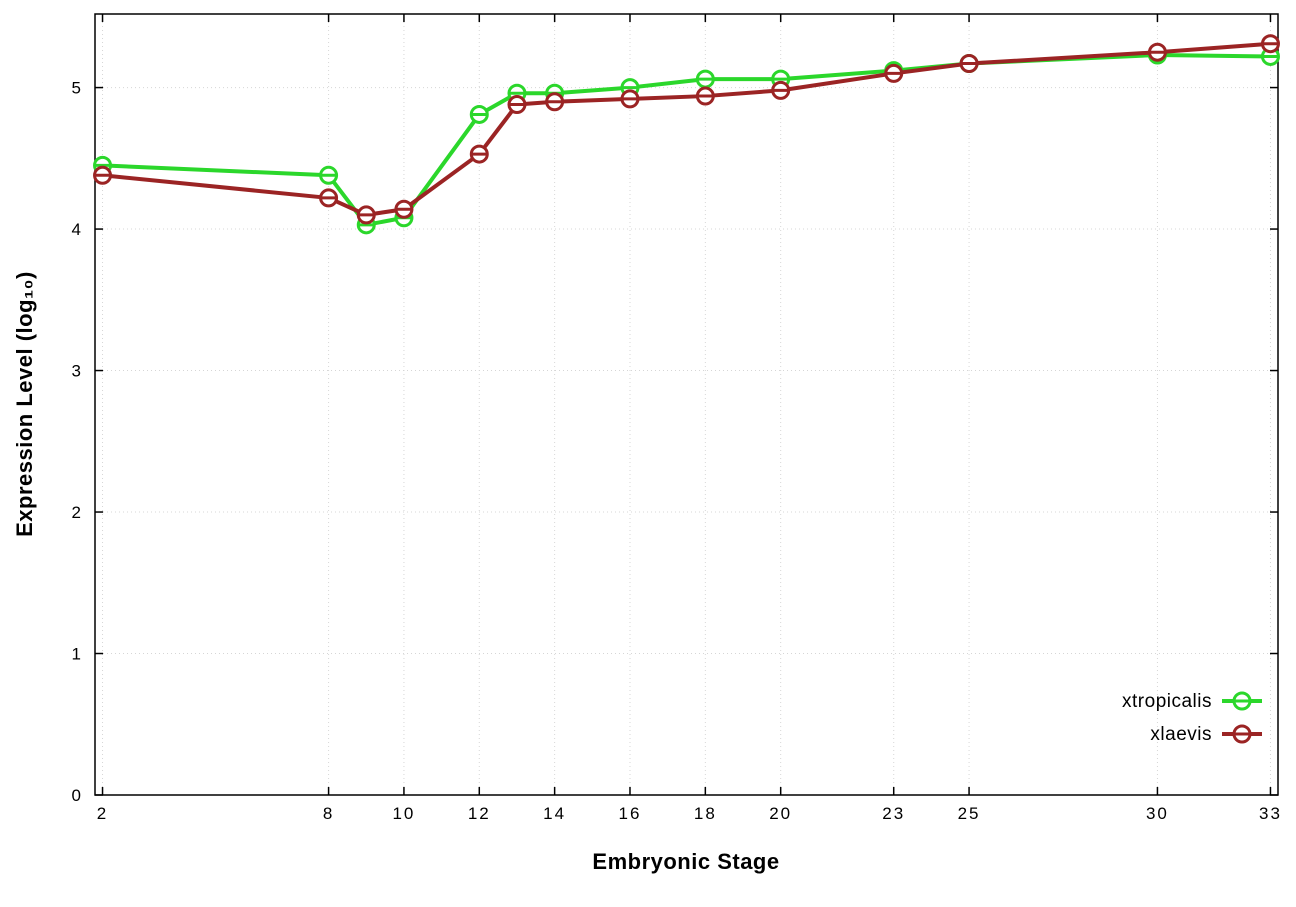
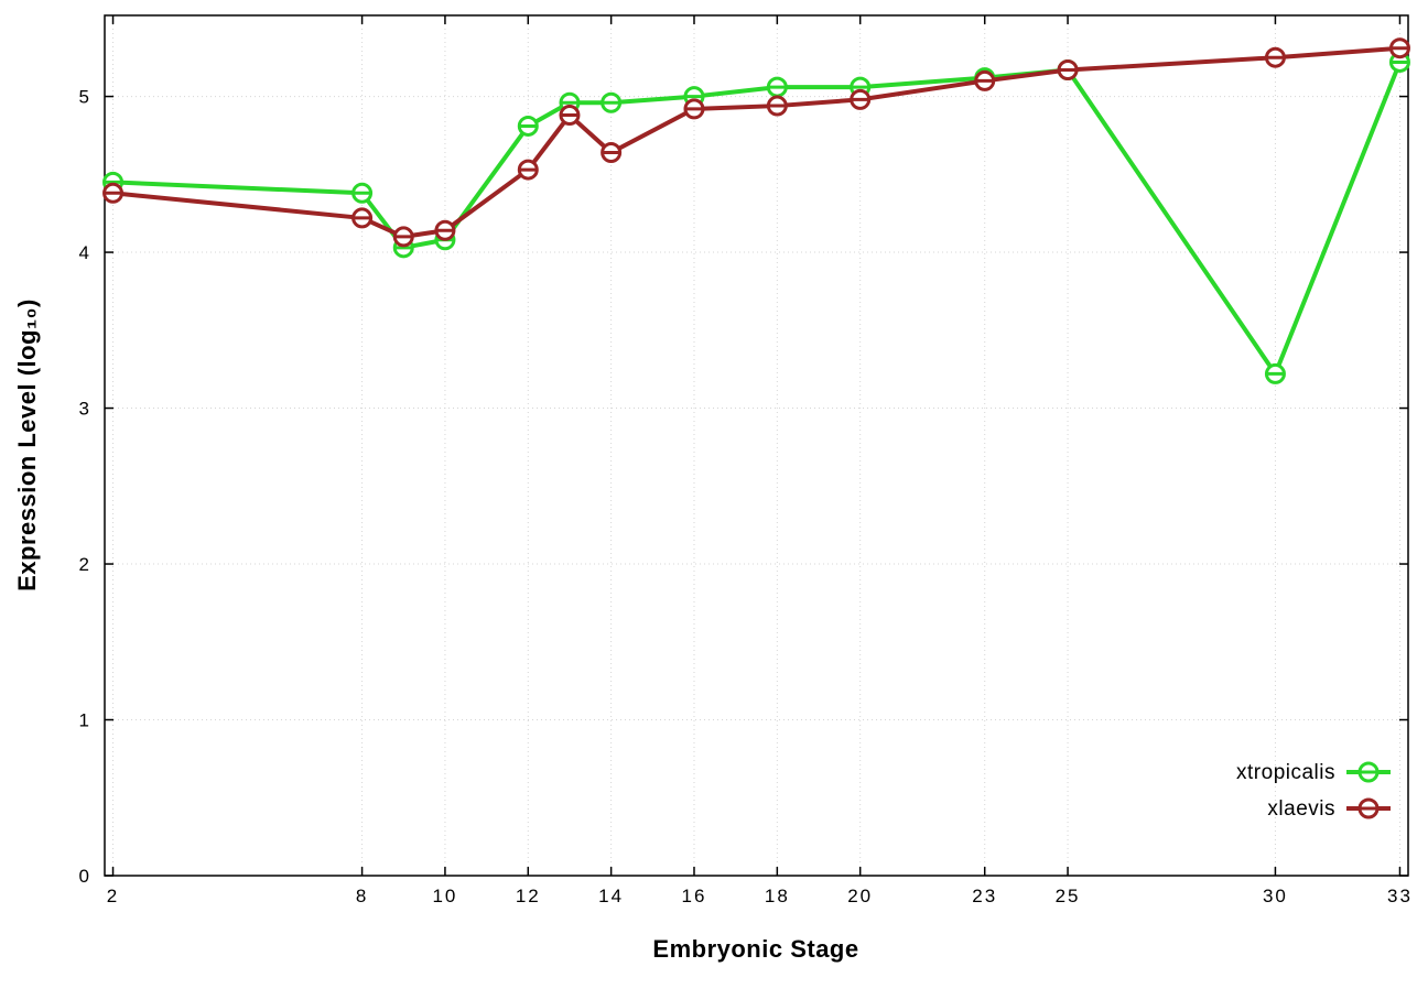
xlaevis/14: 4.90 -> 4.64
xtropicalis/30: 5.23 -> 3.22
